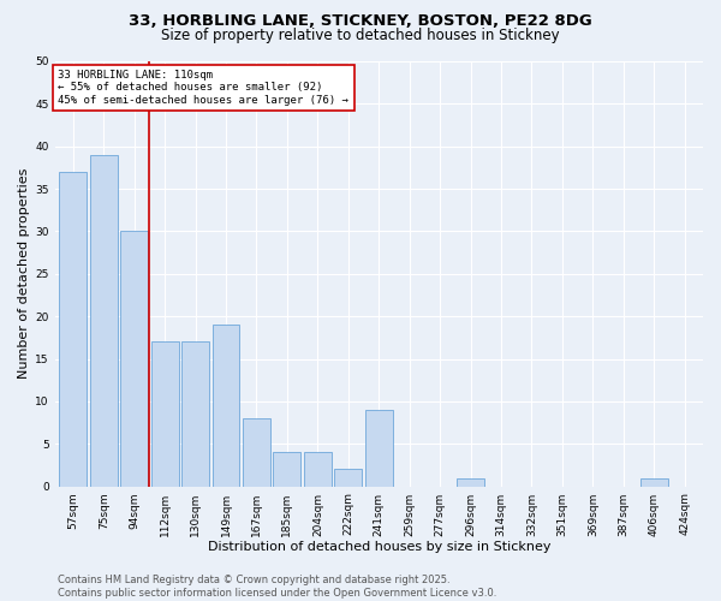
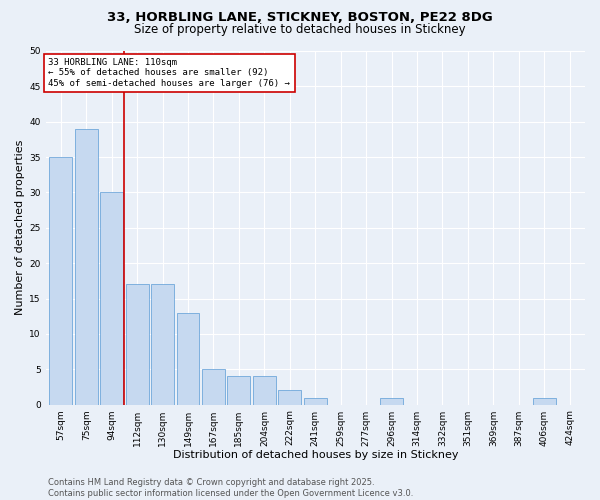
57sqm: 37 -> 35
149sqm: 19 -> 13
167sqm: 8 -> 5
241sqm: 9 -> 1
